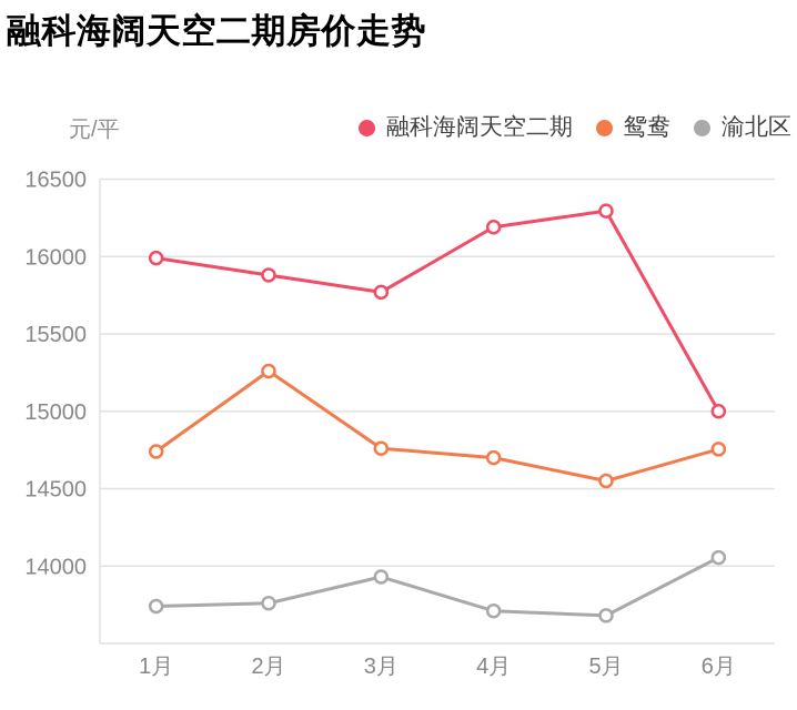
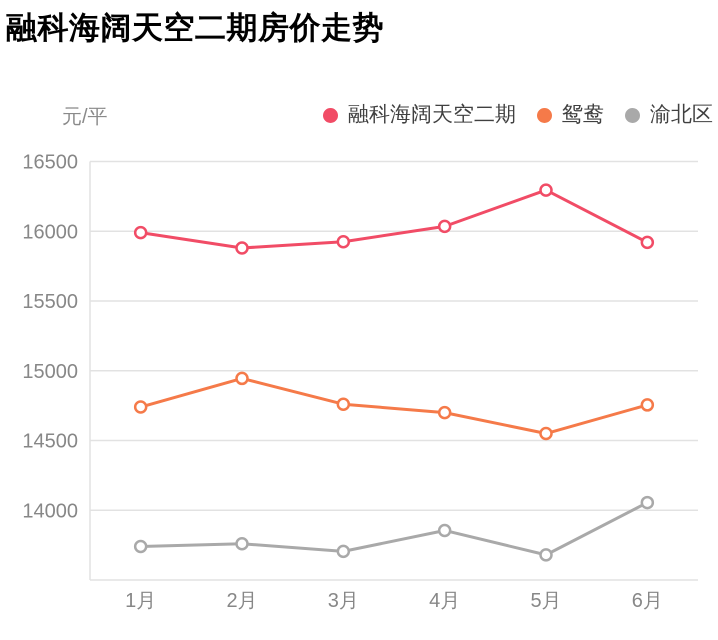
鸳鸯/2月: 15260 -> 14940
融科海阔天空二期/3月: 15770 -> 15920
渝北区/3月: 13930 -> 13700
融科海阔天空二期/4月: 16190 -> 16040
渝北区/4月: 13710 -> 13860
融科海阔天空二期/6月: 15000 -> 15920
